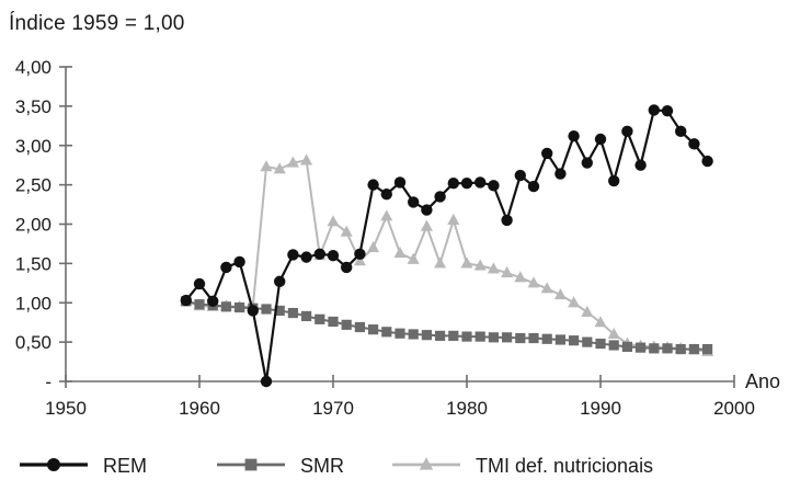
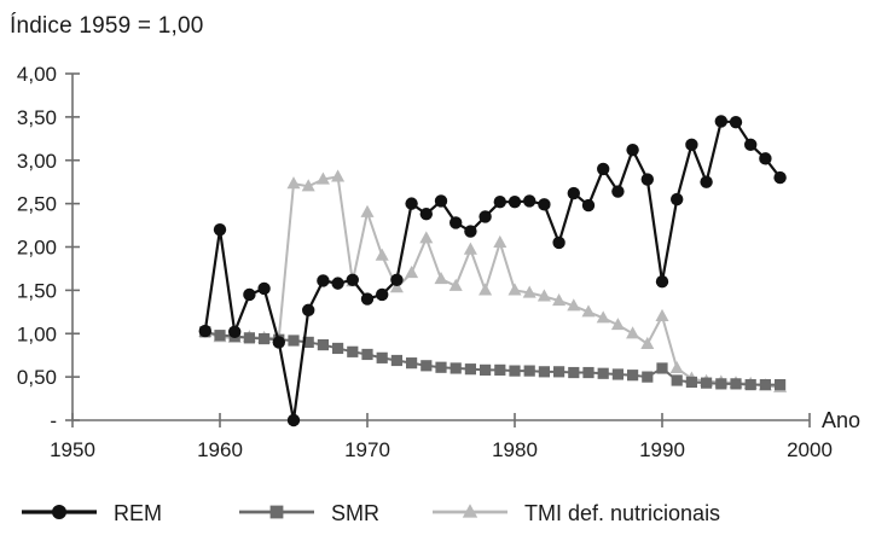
REM/1960: 1,2 -> 2,2
REM/1970: 1,6 -> 1,4
TMI def. nutricionais/1970: 2,0 -> 2,4
REM/1990: 3,1 -> 1,6
SMR/1990: 0,5 -> 0,6
TMI def. nutricionais/1990: 0,8 -> 1,2
